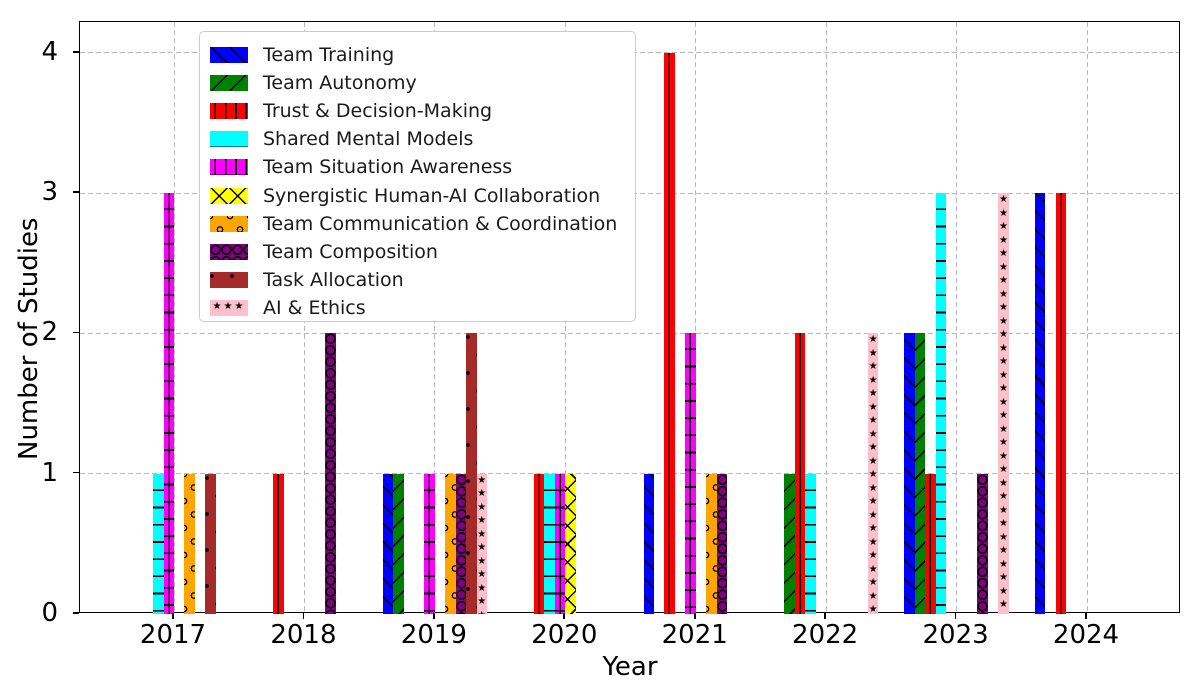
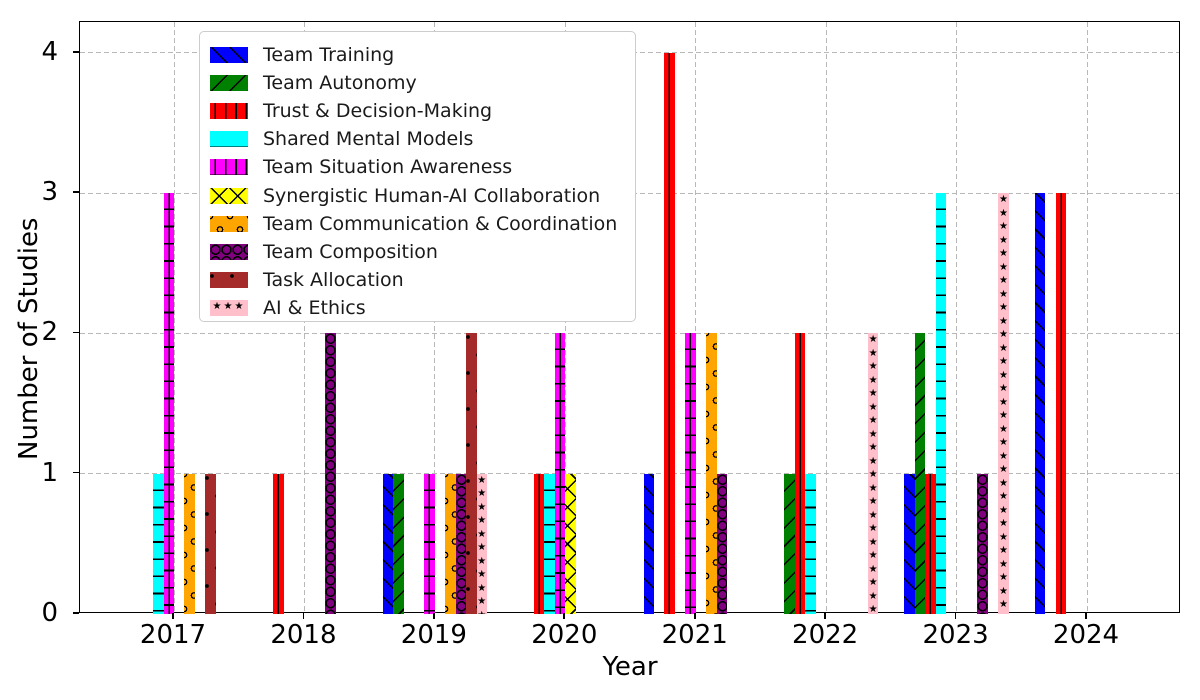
Team Situation Awareness/2020: 1 -> 2
Team Communication & Coordination/2021: 1 -> 2
Team Training/2023: 2 -> 1
